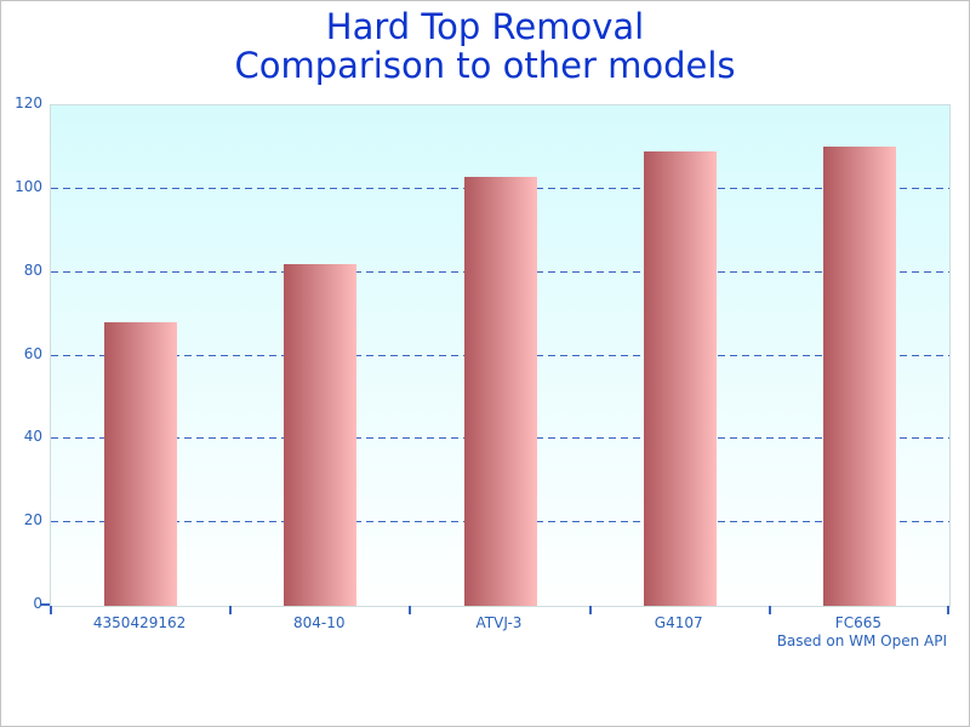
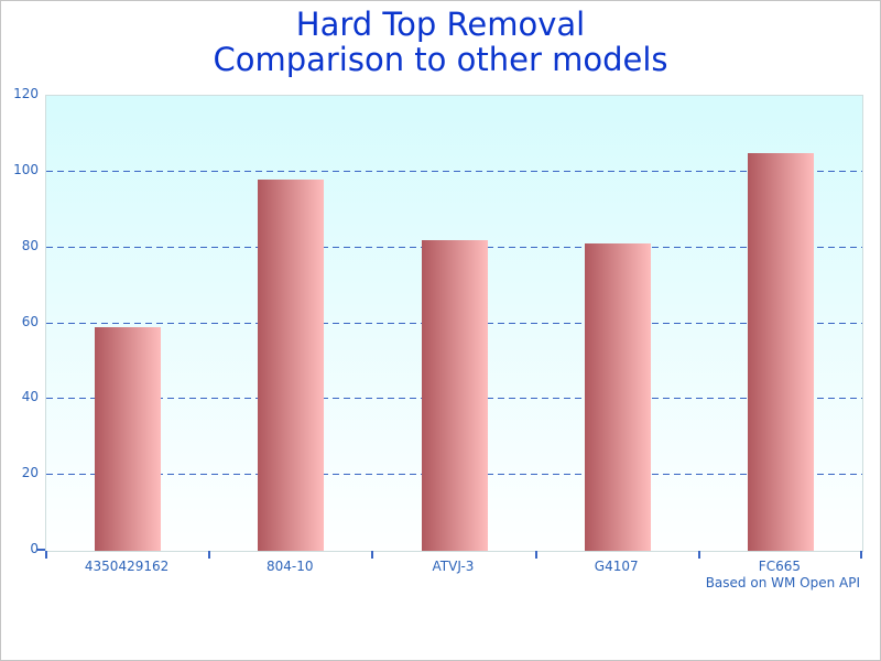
4350429162: 68 -> 59
804-10: 82 -> 98
ATVJ-3: 103 -> 82
G4107: 109 -> 81
FC665: 110 -> 105
